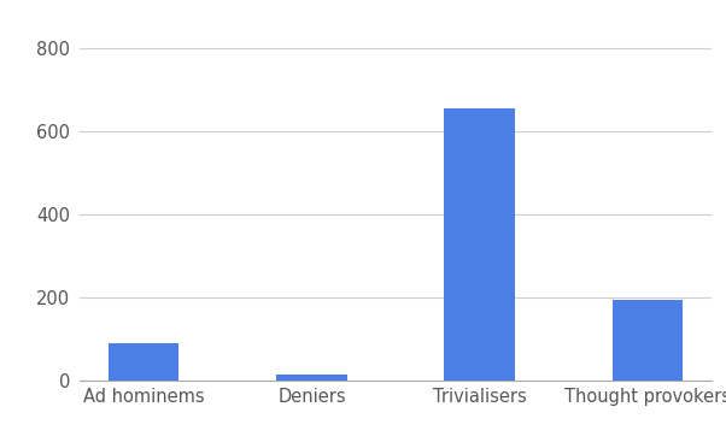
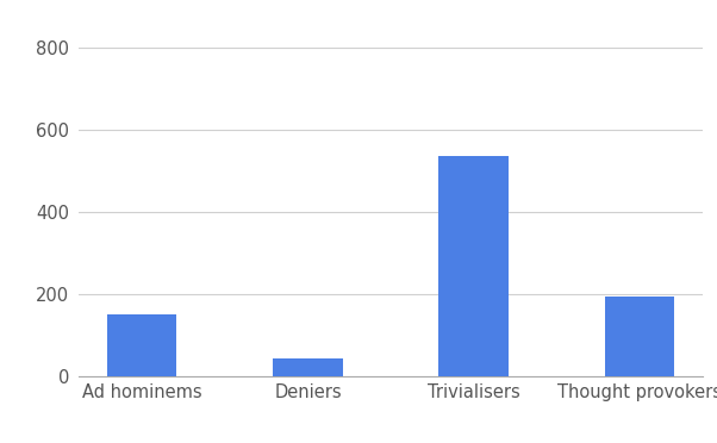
Ad hominems: 90 -> 150
Deniers: 15 -> 45
Trivialisers: 655 -> 535
